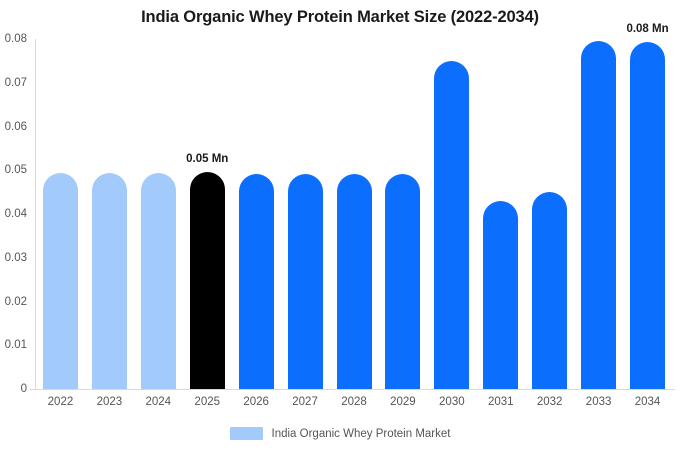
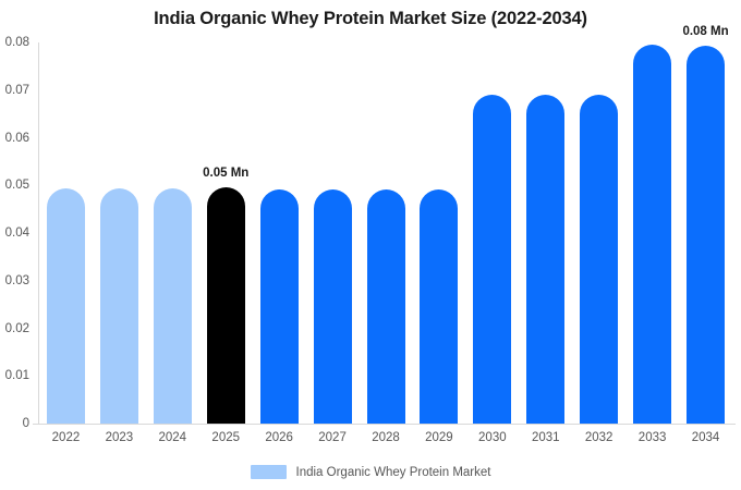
2030: 0.075 -> 0.069
2031: 0.043 -> 0.069
2032: 0.045 -> 0.069
